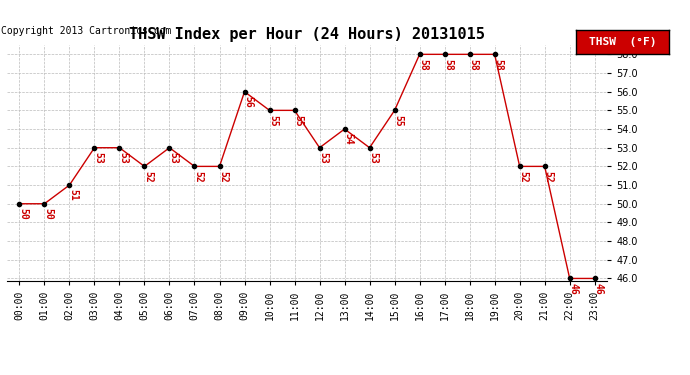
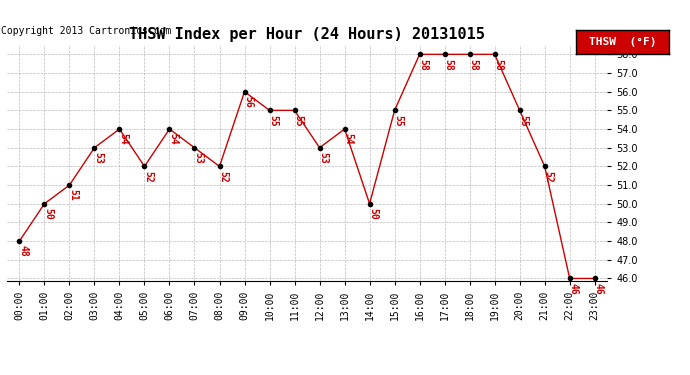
00:00: 50 -> 48
04:00: 53 -> 54
06:00: 53 -> 54
07:00: 52 -> 53
14:00: 53 -> 50
20:00: 52 -> 55
